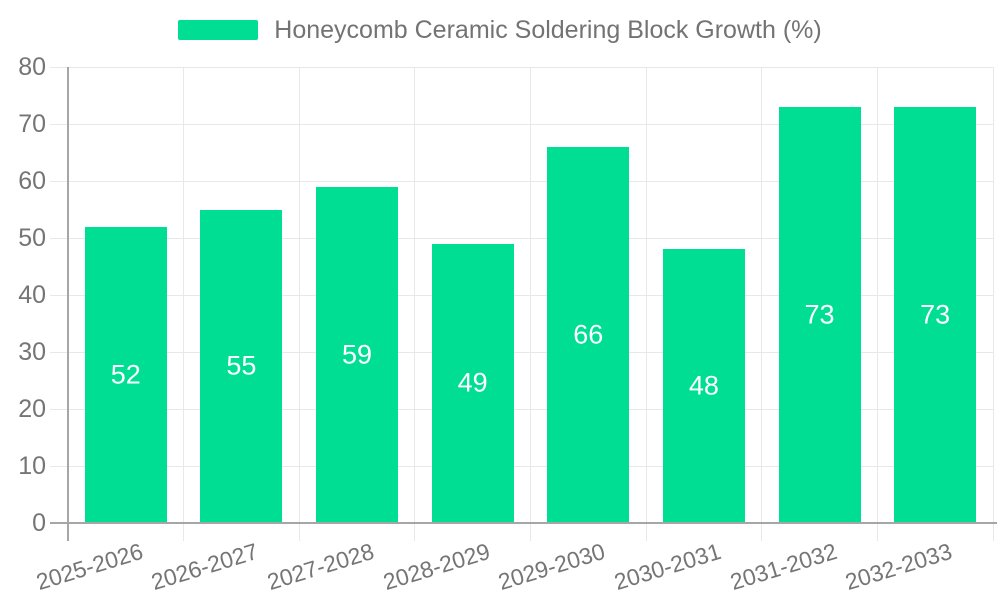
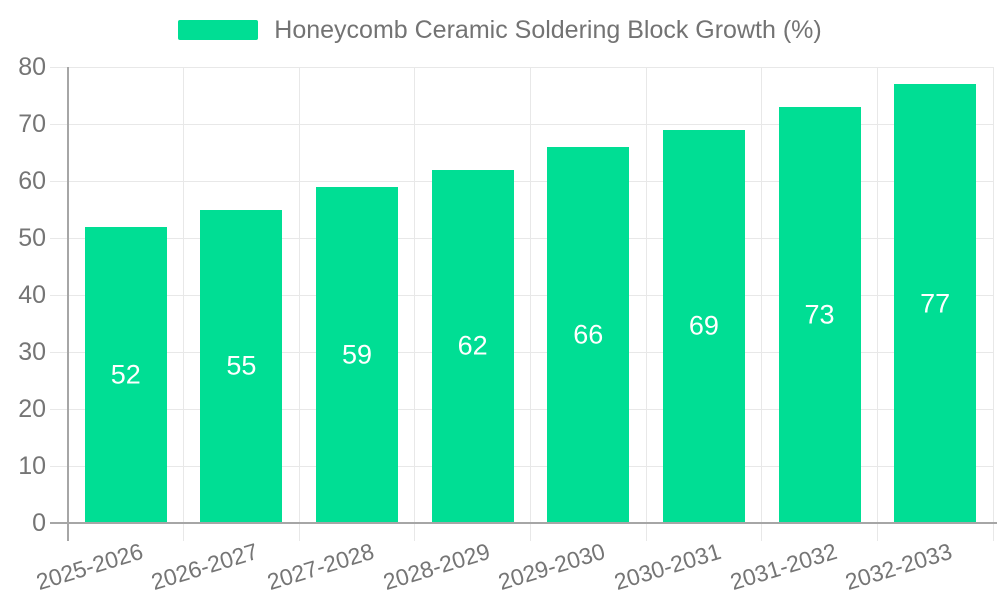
2028-2029: 49 -> 62
2030-2031: 48 -> 69
2032-2033: 73 -> 77
